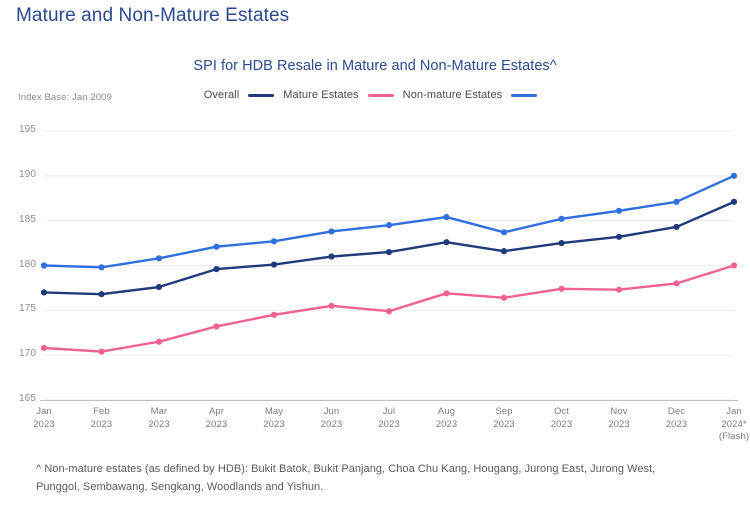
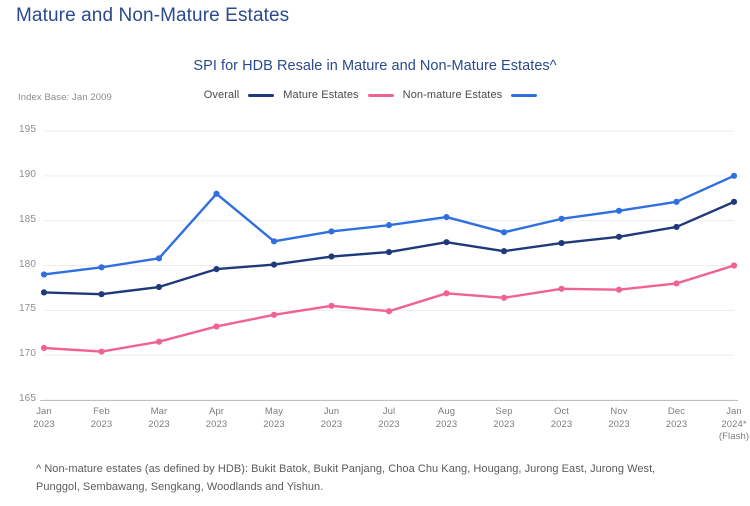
Non-mature Estates/Jan 2023: 180 -> 179
Non-mature Estates/Apr 2023: 182 -> 188
